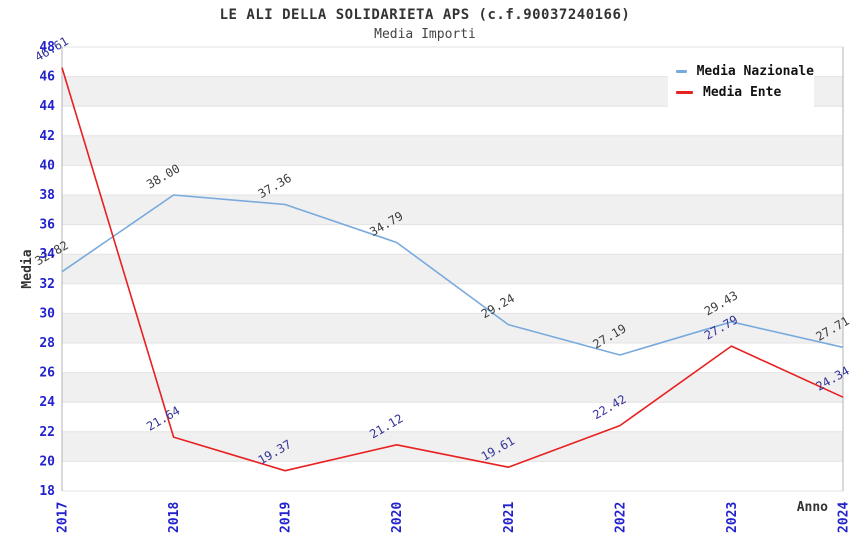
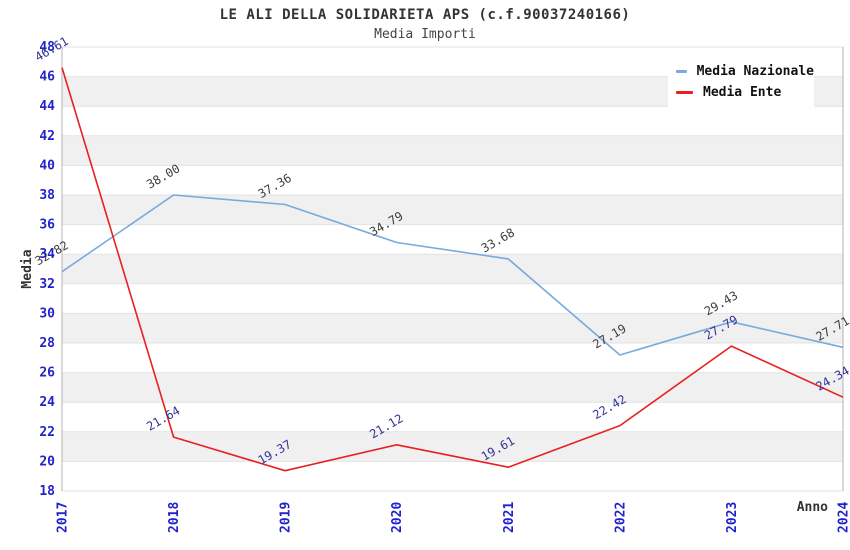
Media Nazionale/2021: 29.24 -> 33.68
